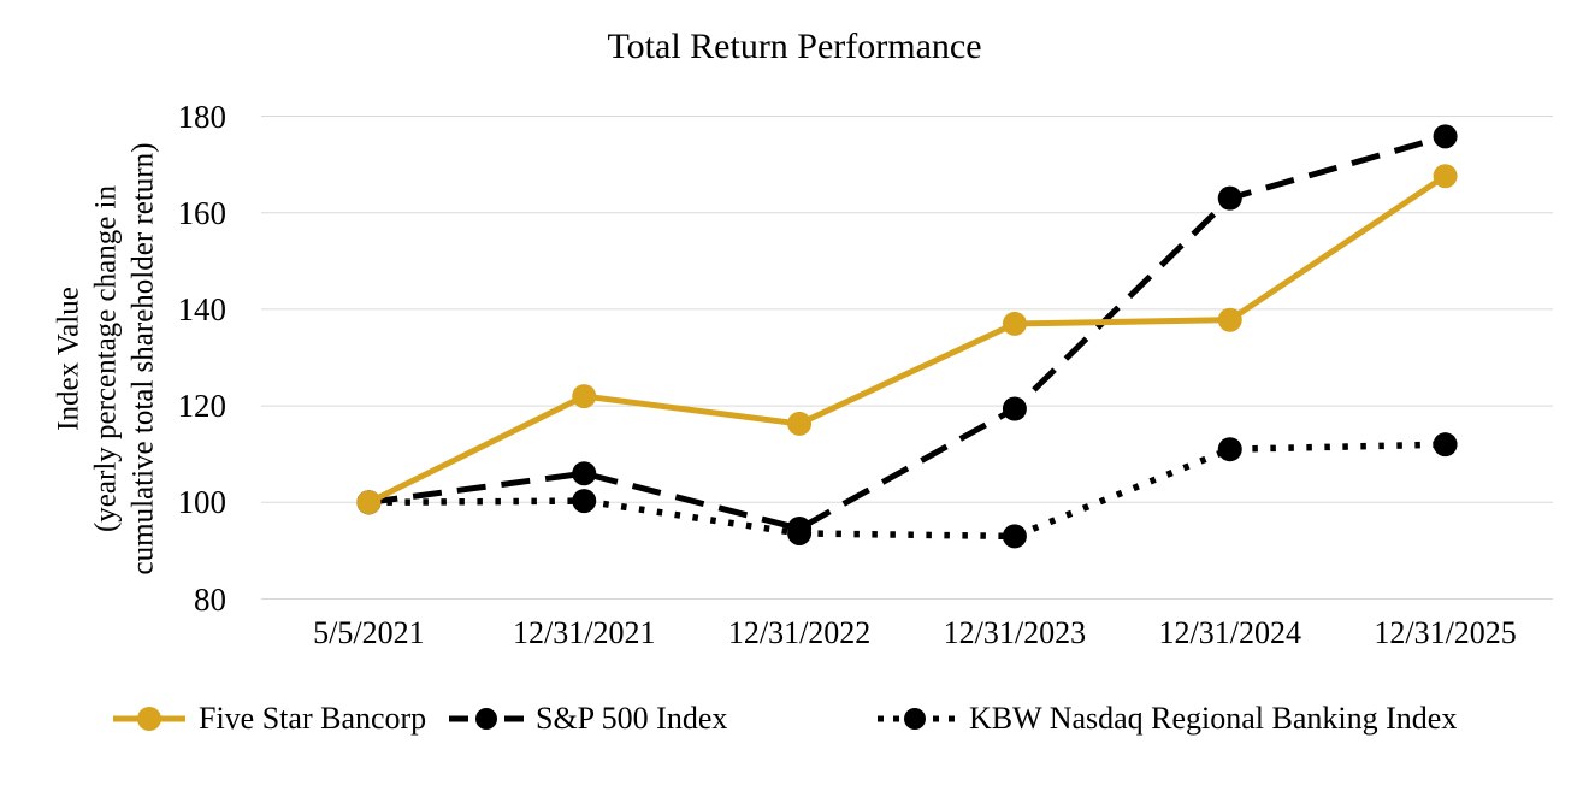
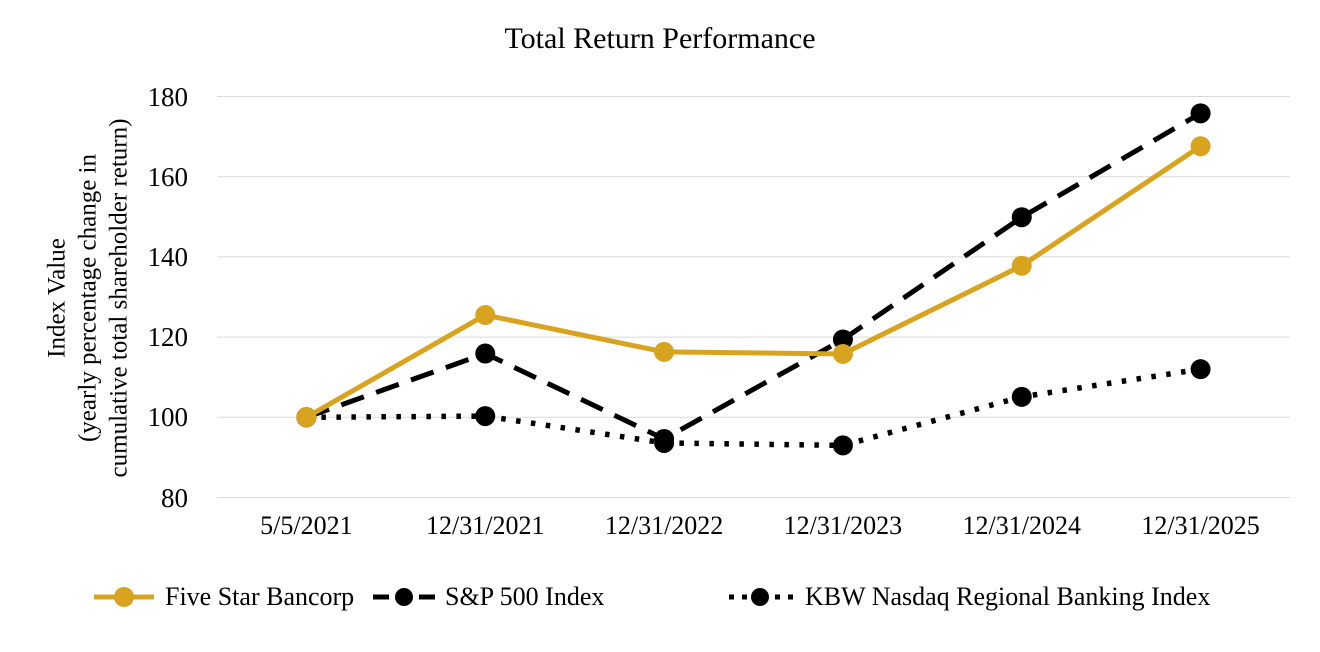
Five Star Bancorp/12/31/2021: 122 -> 126
S&P 500 Index/12/31/2021: 106 -> 116
Five Star Bancorp/12/31/2023: 137 -> 116
S&P 500 Index/12/31/2024: 163 -> 150
KBW Nasdaq Regional Banking Index/12/31/2024: 111 -> 105
